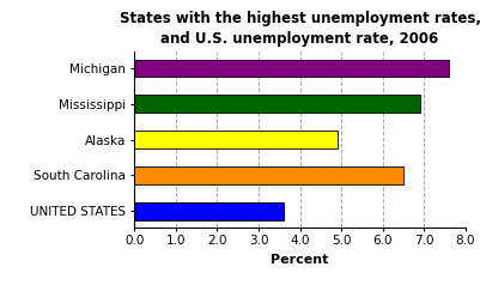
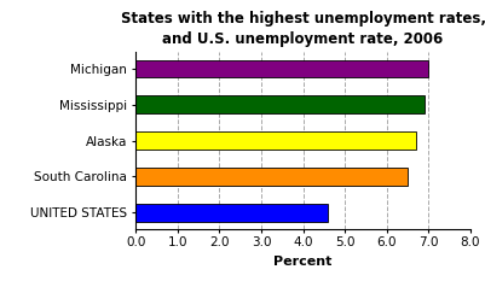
Michigan: 7.6 -> 7.0
Alaska: 4.9 -> 6.7
UNITED STATES: 3.6 -> 4.6
